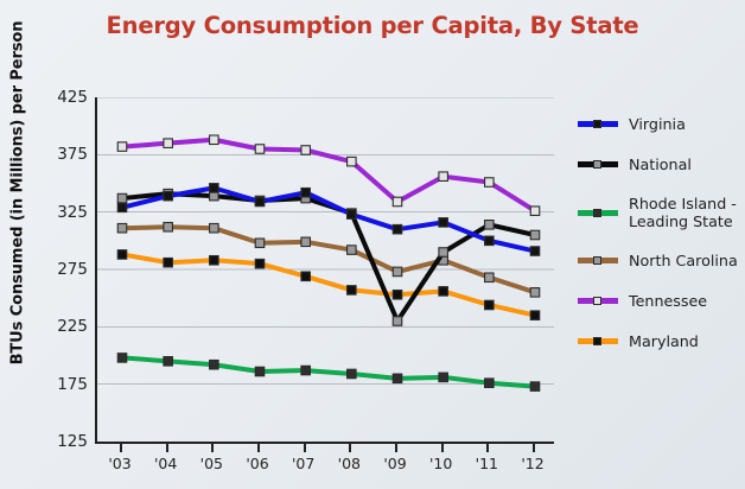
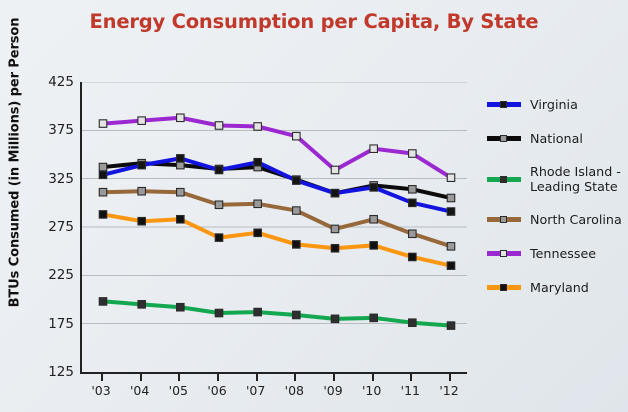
Maryland/'06: 280 -> 260
National/'09: 230 -> 310
National/'10: 290 -> 320
